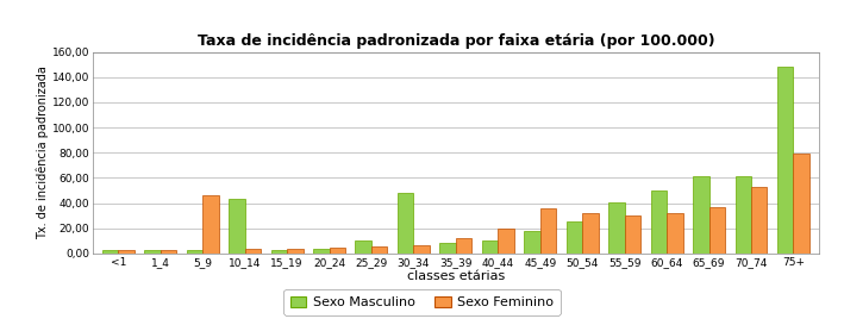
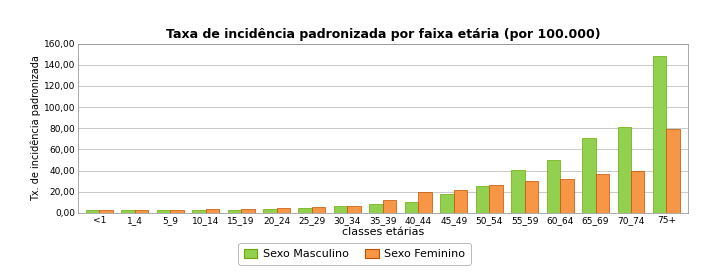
Sexo Feminino/5_9: 46 -> 3
Sexo Masculino/10_14: 43 -> 3
Sexo Masculino/25_29: 10 -> 5
Sexo Masculino/30_34: 48 -> 6
Sexo Feminino/45_49: 36 -> 22
Sexo Feminino/50_54: 32 -> 26
Sexo Masculino/65_69: 61 -> 71
Sexo Masculino/70_74: 61 -> 81
Sexo Feminino/70_74: 53 -> 40
